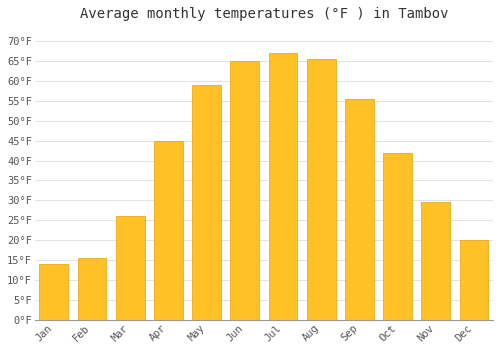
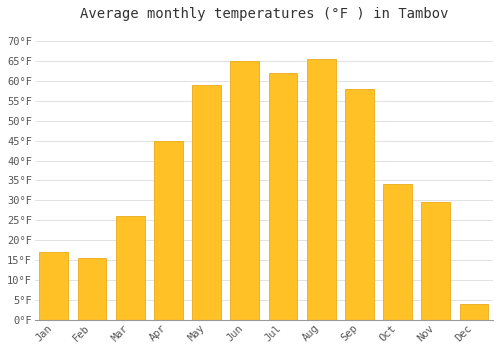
Jan: 14.0°F -> 17.0°F
Jul: 67.0°F -> 62.0°F
Sep: 55.5°F -> 58.0°F
Oct: 42.0°F -> 34.0°F
Dec: 20.0°F -> 4.0°F
